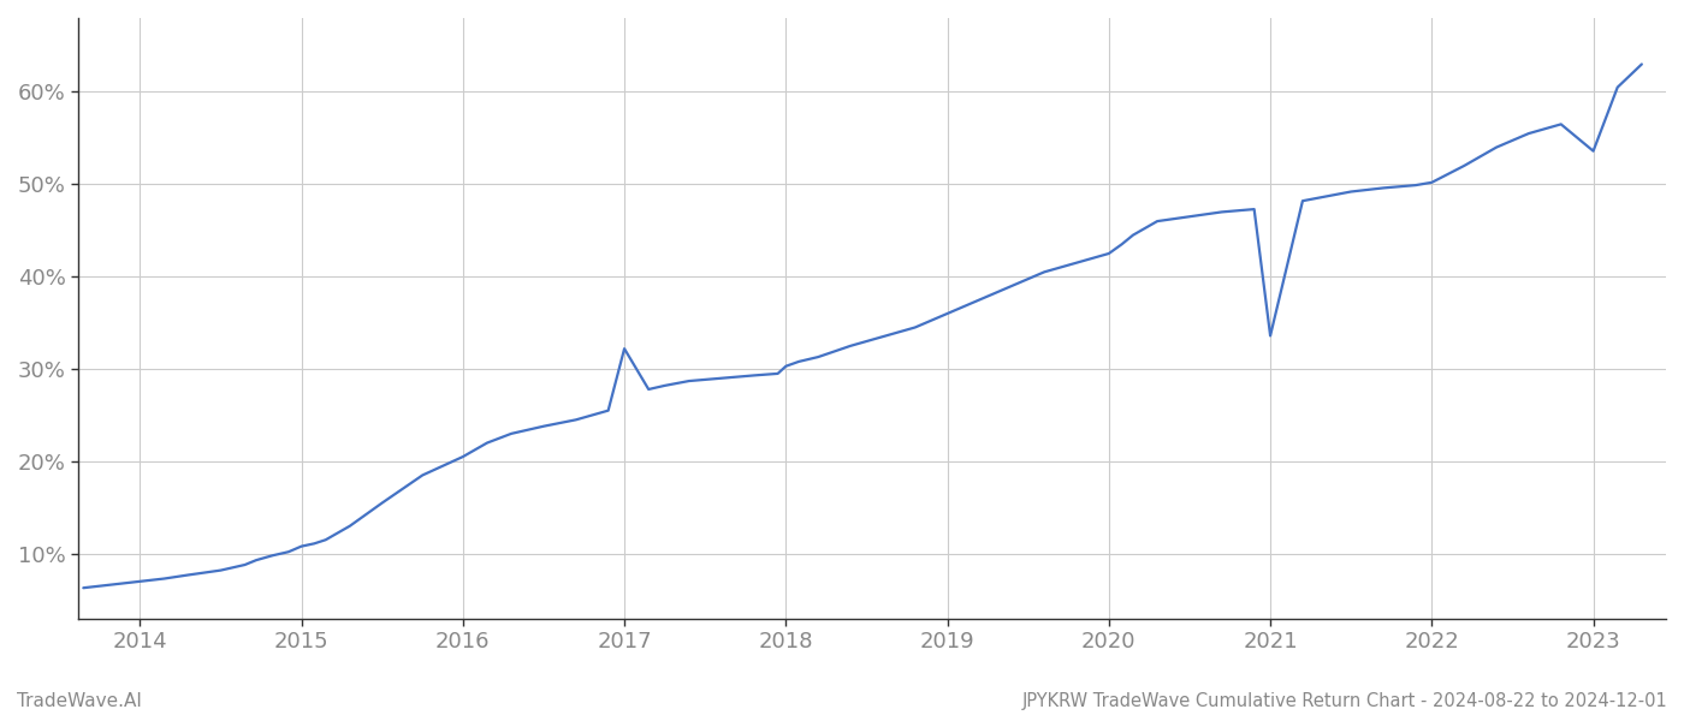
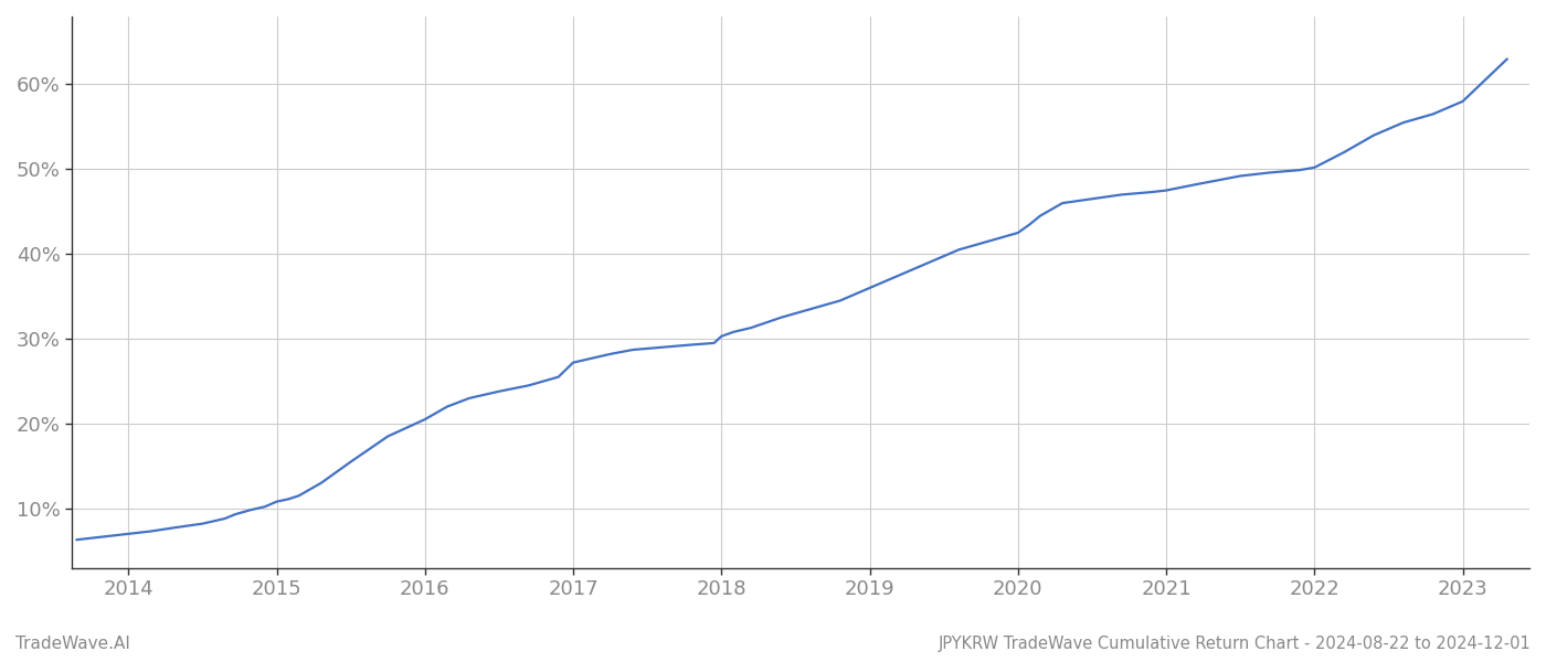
2017: 32.2% -> 27.2%
2021: 33.6% -> 47.5%
2023: 53.6% -> 58.0%
